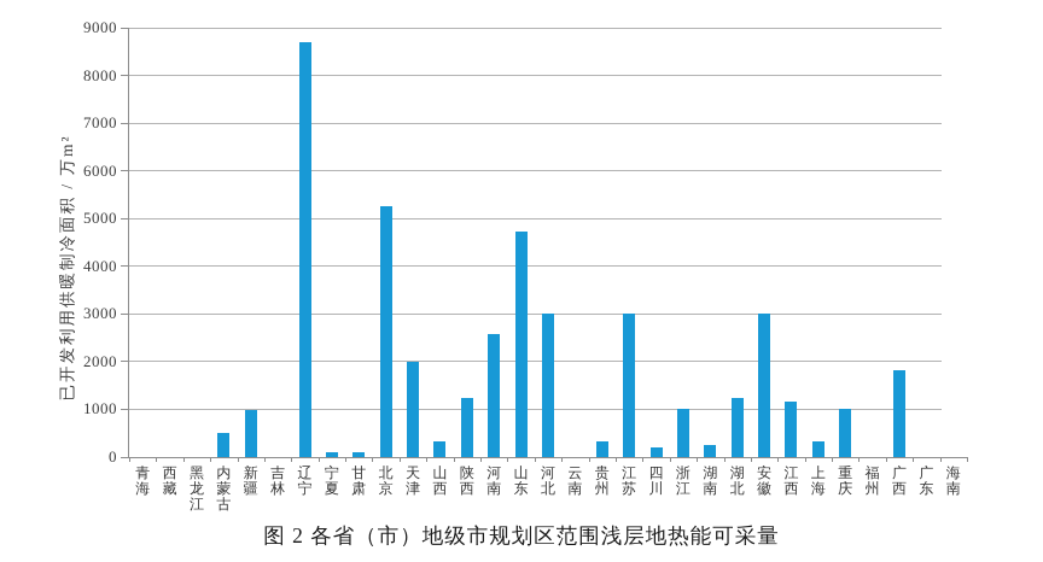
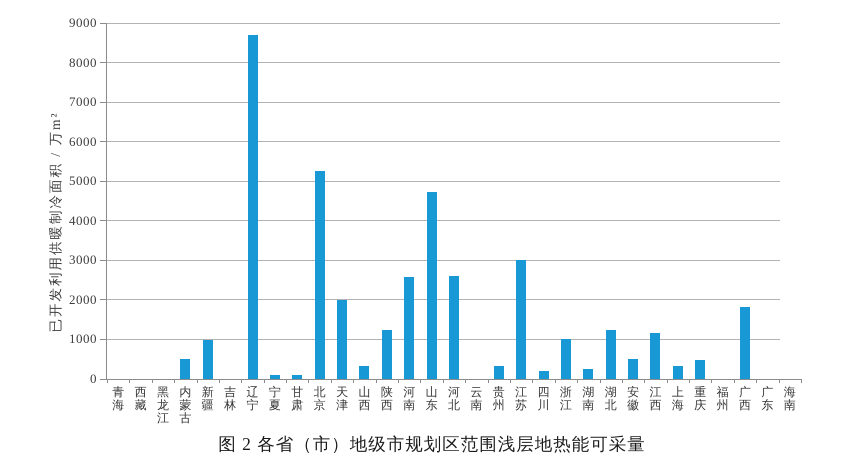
河北: 3000 -> 2600
安徽: 3000 -> 500
重庆: 1000 -> 500
